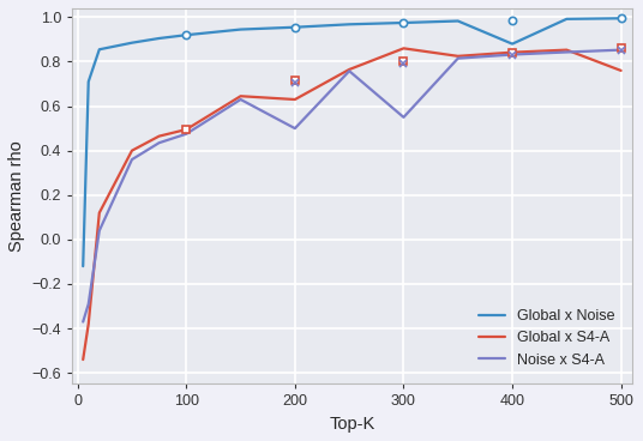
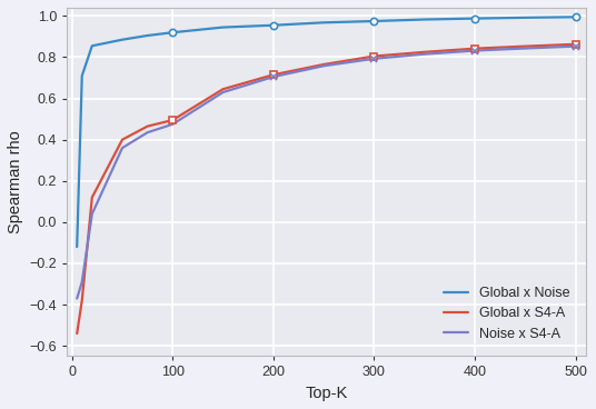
Global x S4-A/200: 0.63 -> 0.71
Noise x S4-A/200: 0.50 -> 0.70
Global x S4-A/300: 0.86 -> 0.81
Noise x S4-A/300: 0.55 -> 0.79
Global x Noise/400: 0.88 -> 0.99
Global x S4-A/500: 0.76 -> 0.86
